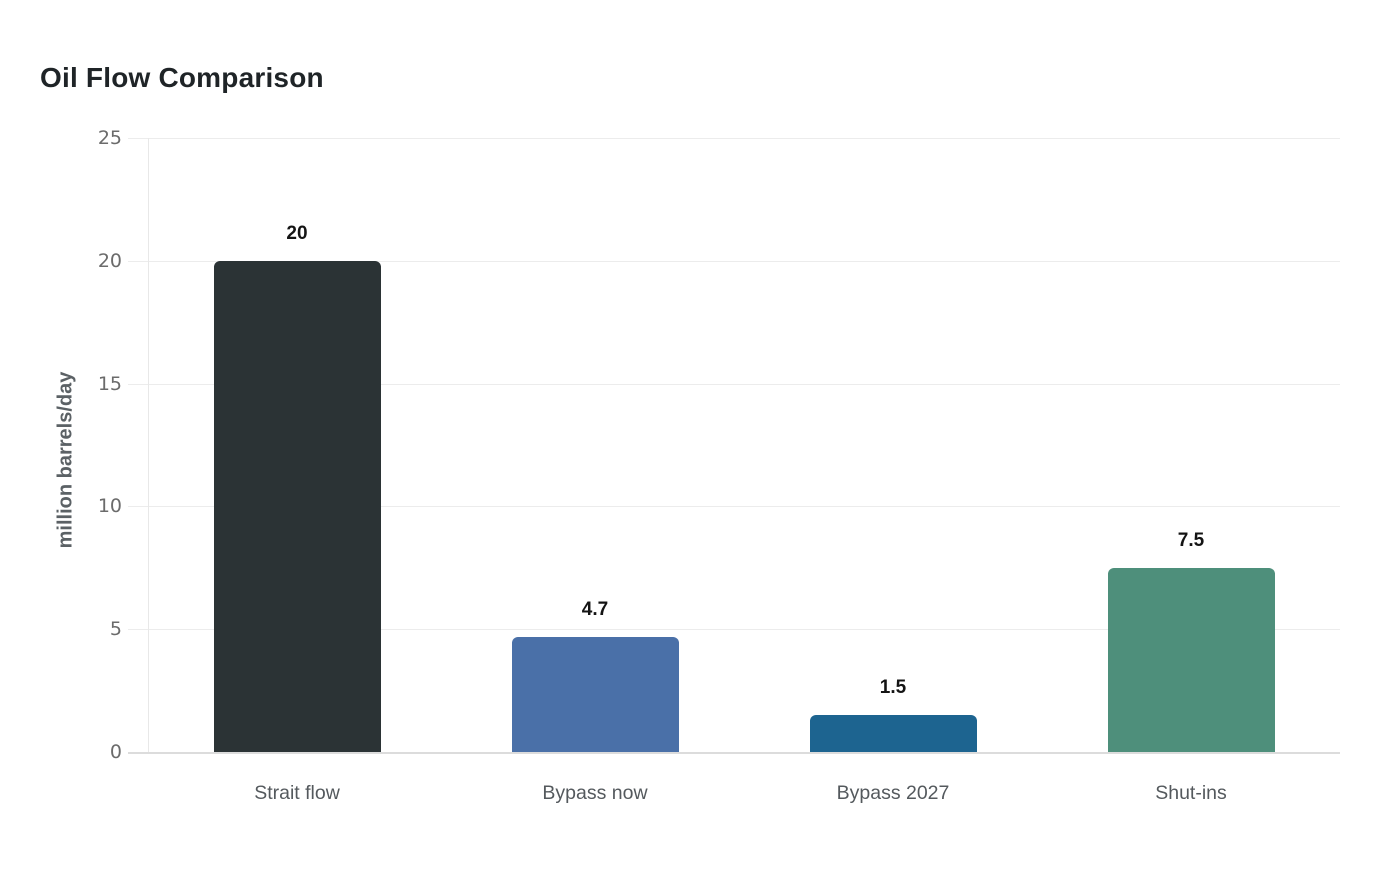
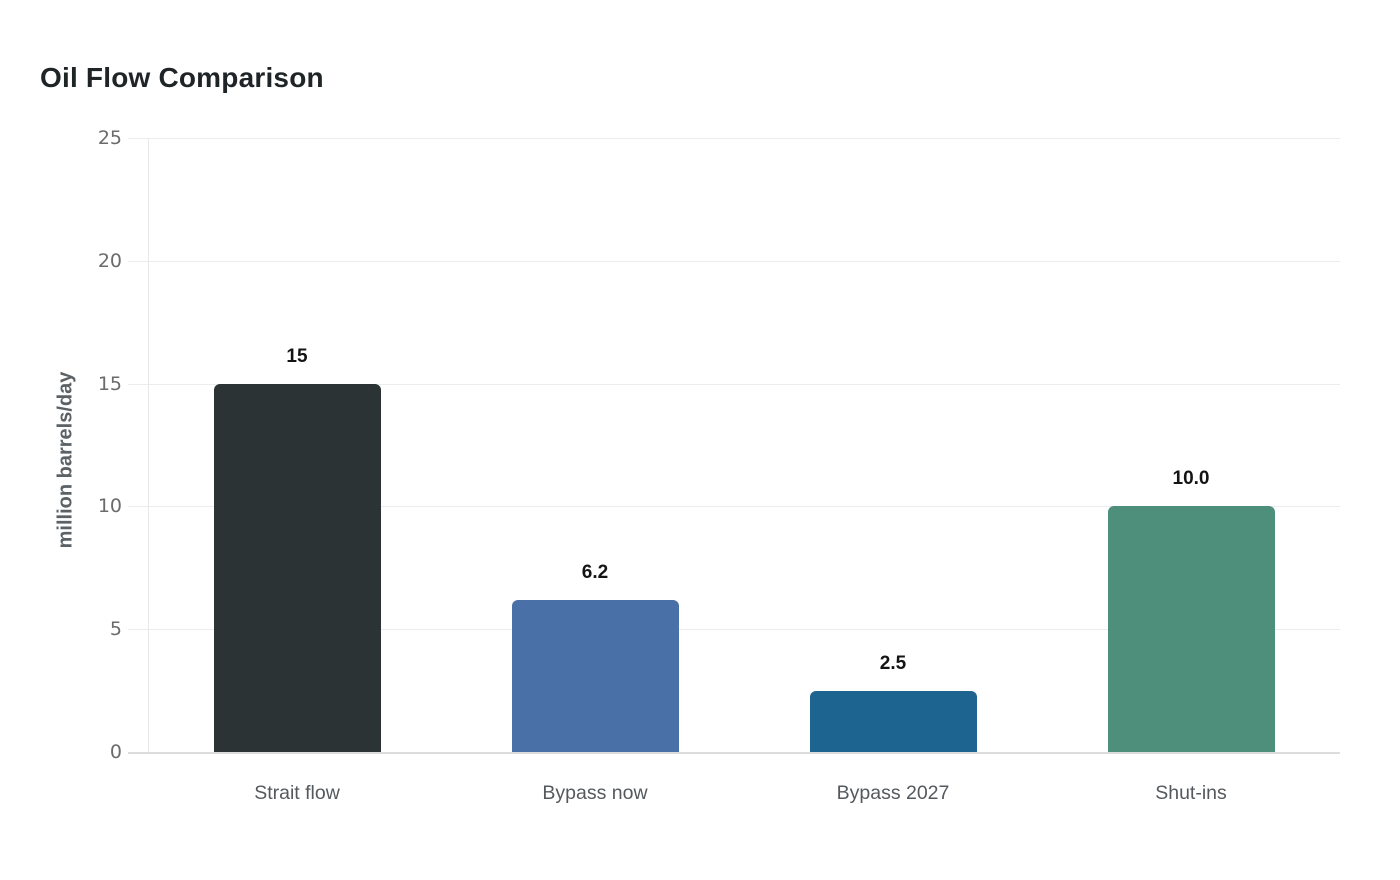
Strait flow: 20 -> 15
Bypass now: 4.7 -> 6.2
Bypass 2027: 1.5 -> 2.5
Shut-ins: 7.5 -> 10.0
